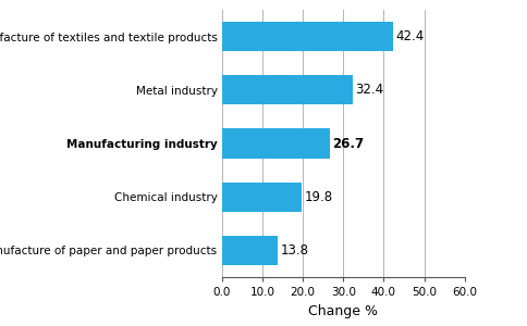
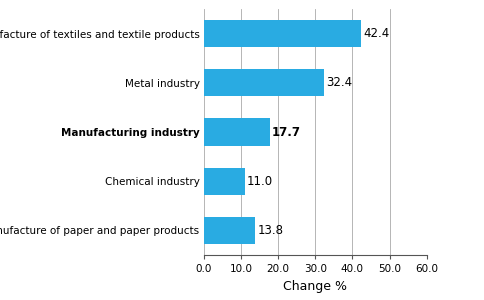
Manufacturing industry: 26.7 -> 17.7
Chemical industry: 19.8 -> 11.0
